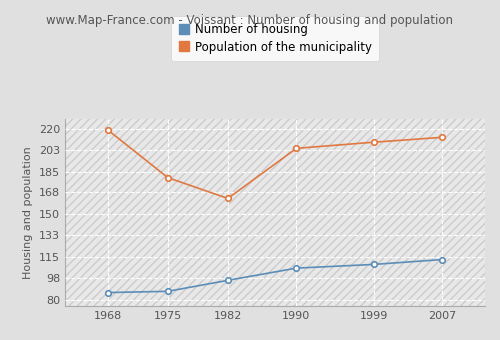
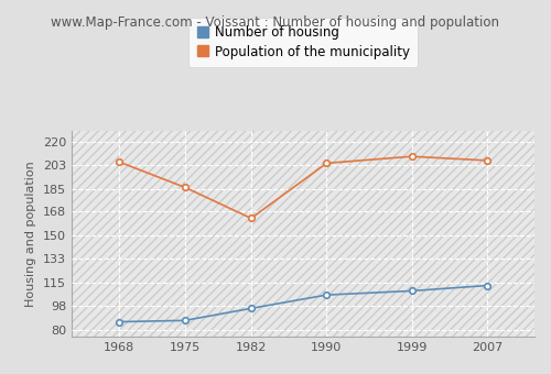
Population of the municipality/1968: 219 -> 205
Population of the municipality/1975: 180 -> 186
Population of the municipality/2007: 213 -> 206
